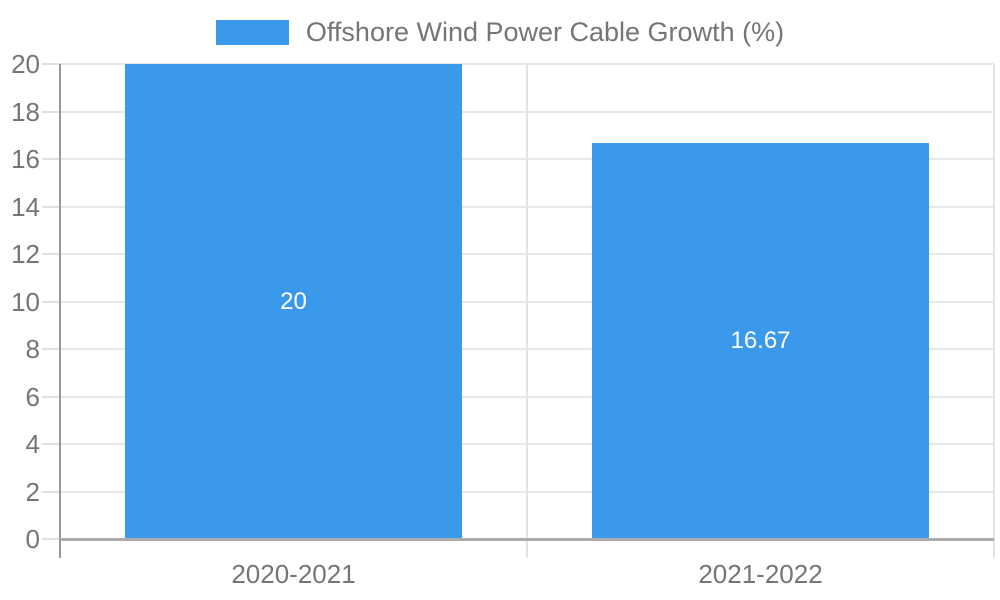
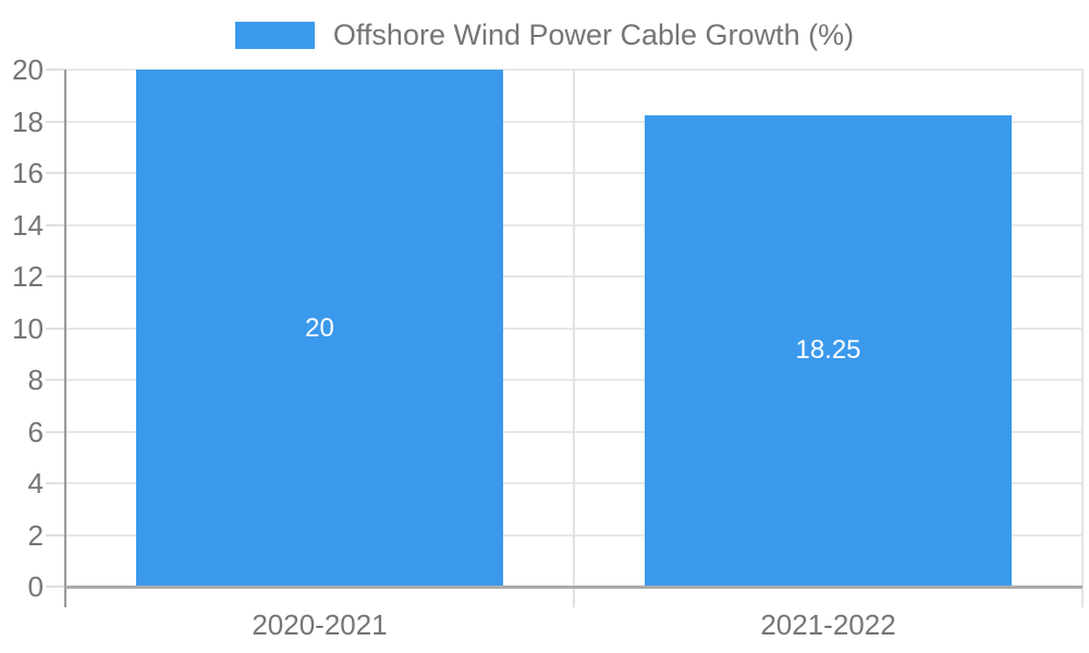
2021-2022: 16.67 -> 18.25
